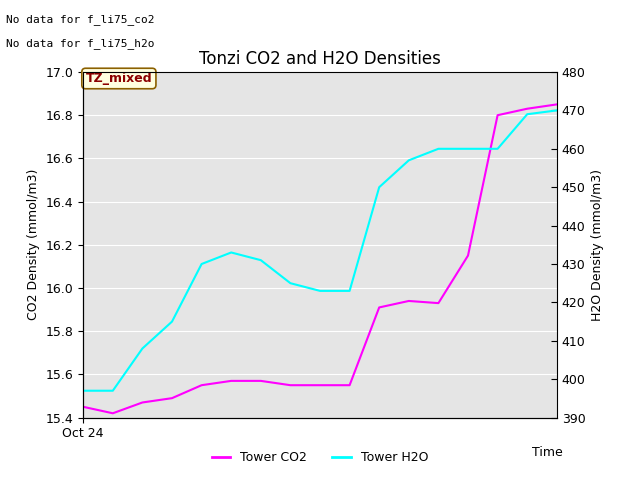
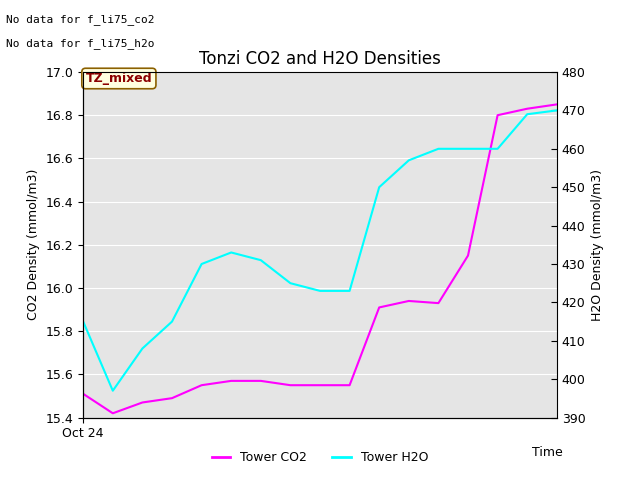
Tower CO2/Oct 24: 15.45 -> 15.51
Tower H2O/Oct 24: 397 -> 415
